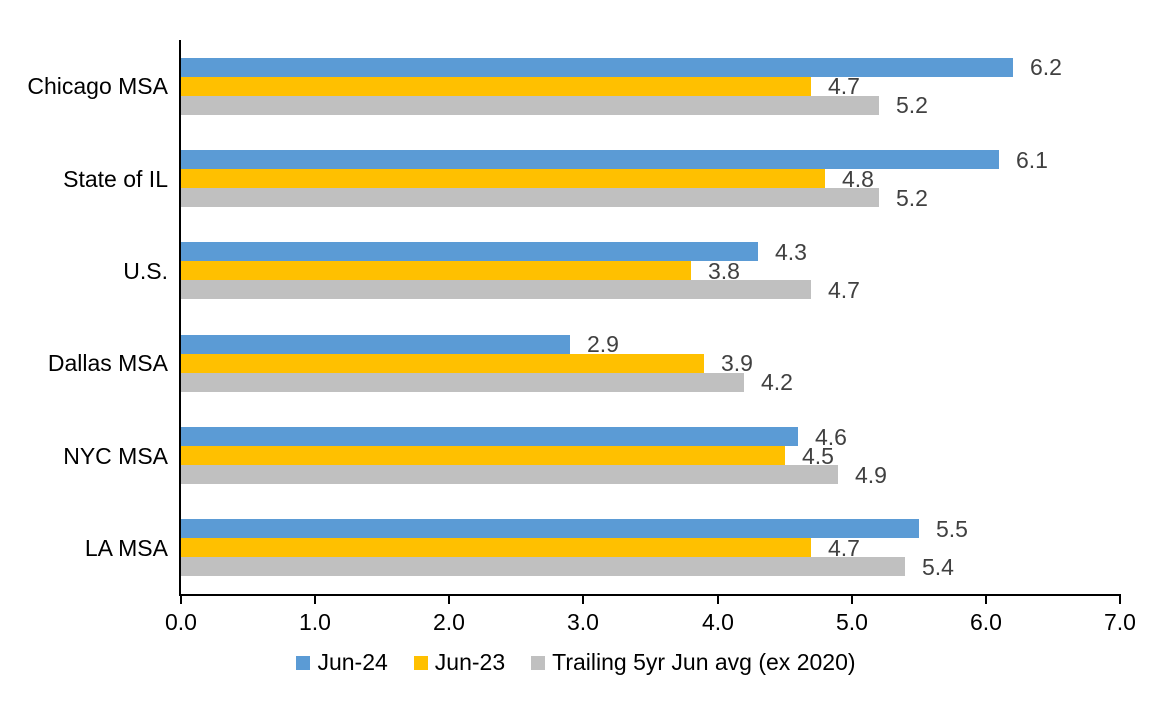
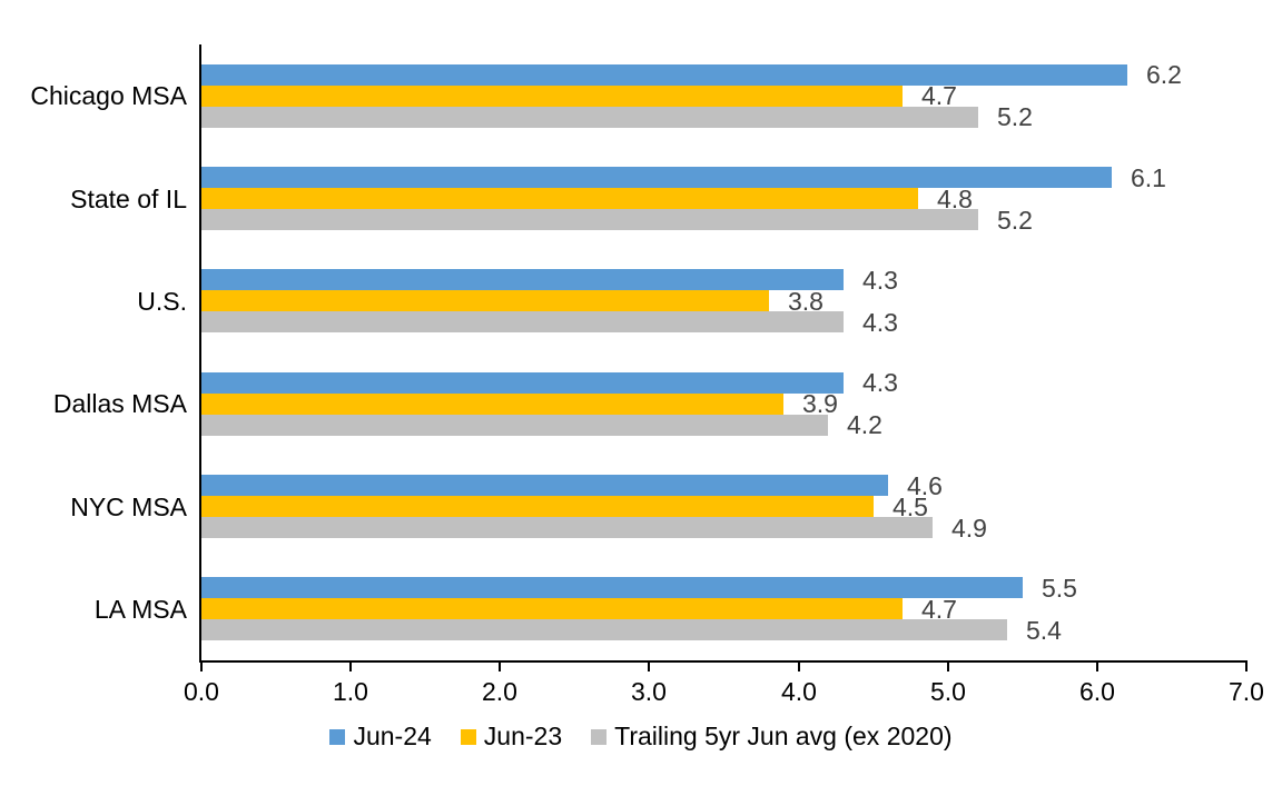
Trailing 5yr Jun avg (ex 2020)/U.S.: 4.7 -> 4.3
Jun-24/Dallas MSA: 2.9 -> 4.3
